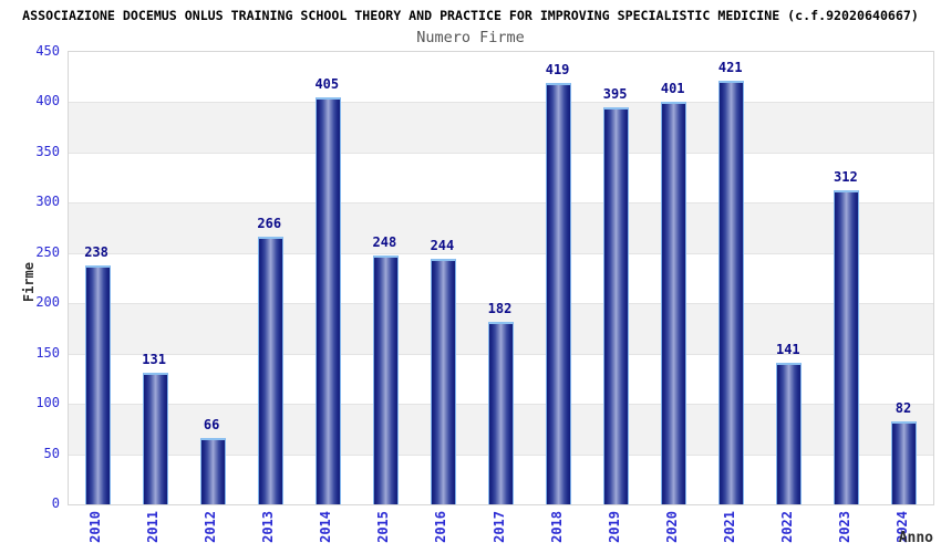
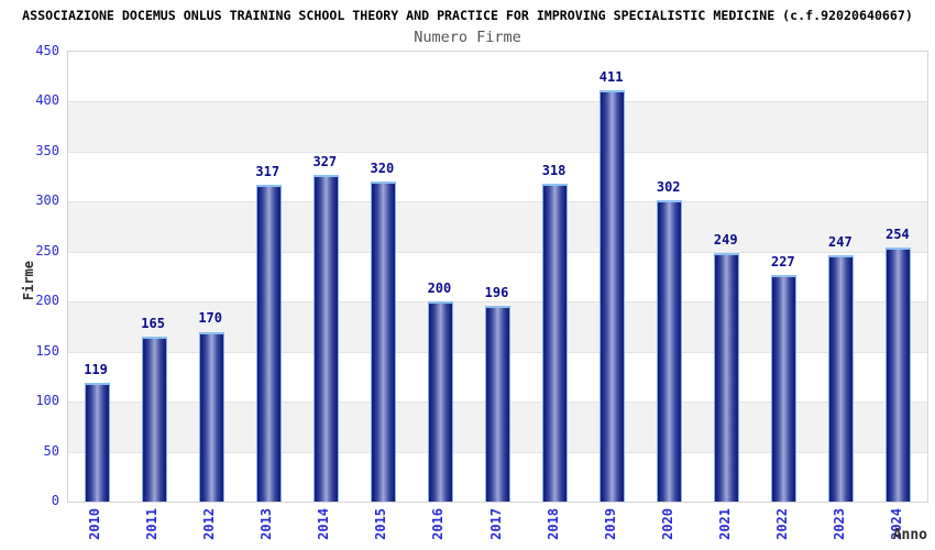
2010: 238 -> 119
2011: 131 -> 165
2012: 66 -> 170
2013: 266 -> 317
2014: 405 -> 327
2015: 248 -> 320
2016: 244 -> 200
2017: 182 -> 196
2018: 419 -> 318
2019: 395 -> 411
2020: 401 -> 302
2021: 421 -> 249
2022: 141 -> 227
2023: 312 -> 247
2024: 82 -> 254
